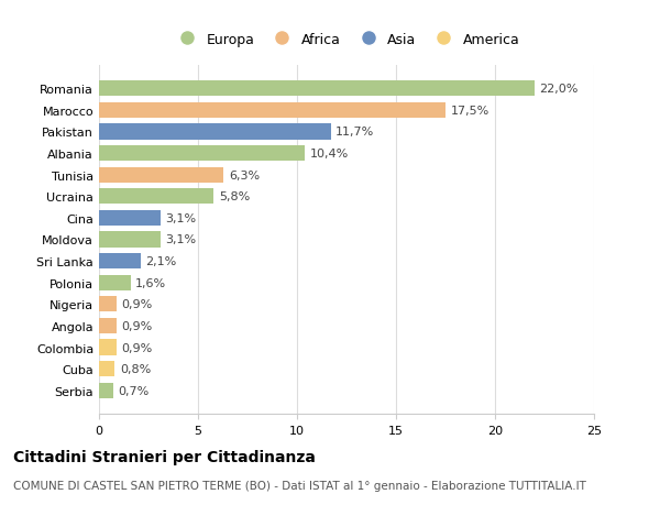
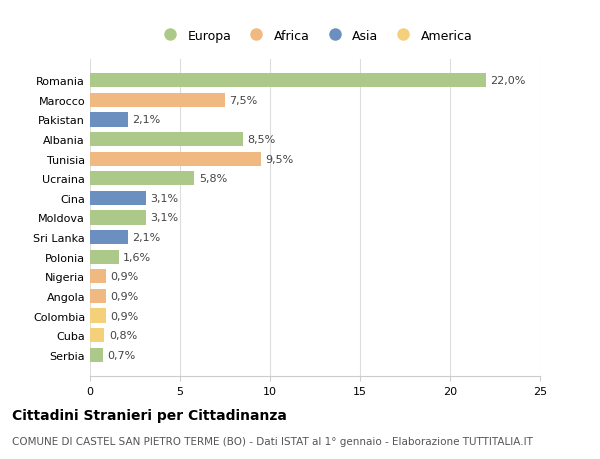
Marocco: 17,5% -> 7,5%
Pakistan: 11,7% -> 2,1%
Albania: 10,4% -> 8,5%
Tunisia: 6,3% -> 9,5%
